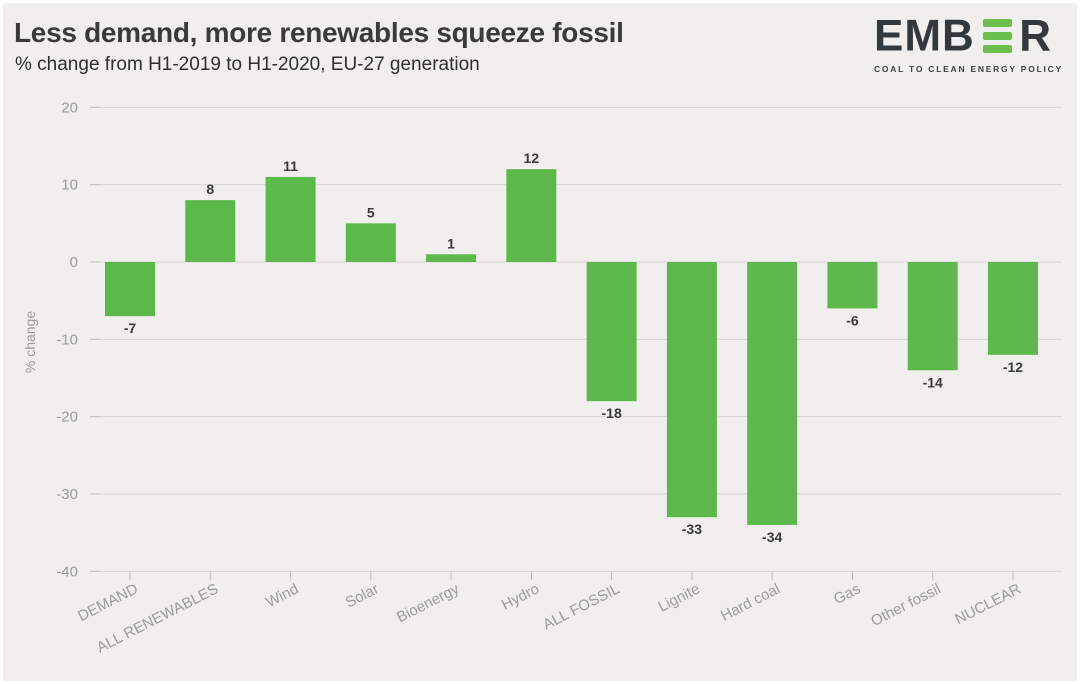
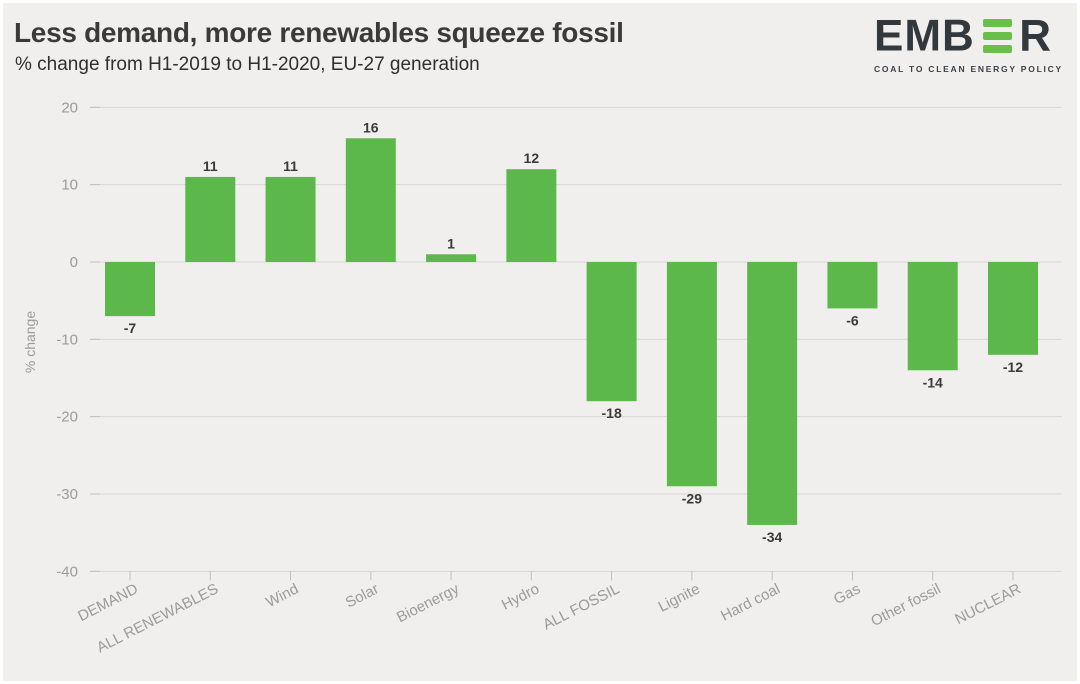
ALL RENEWABLES: 8 -> 11
Solar: 5 -> 16
Lignite: -33 -> -29
